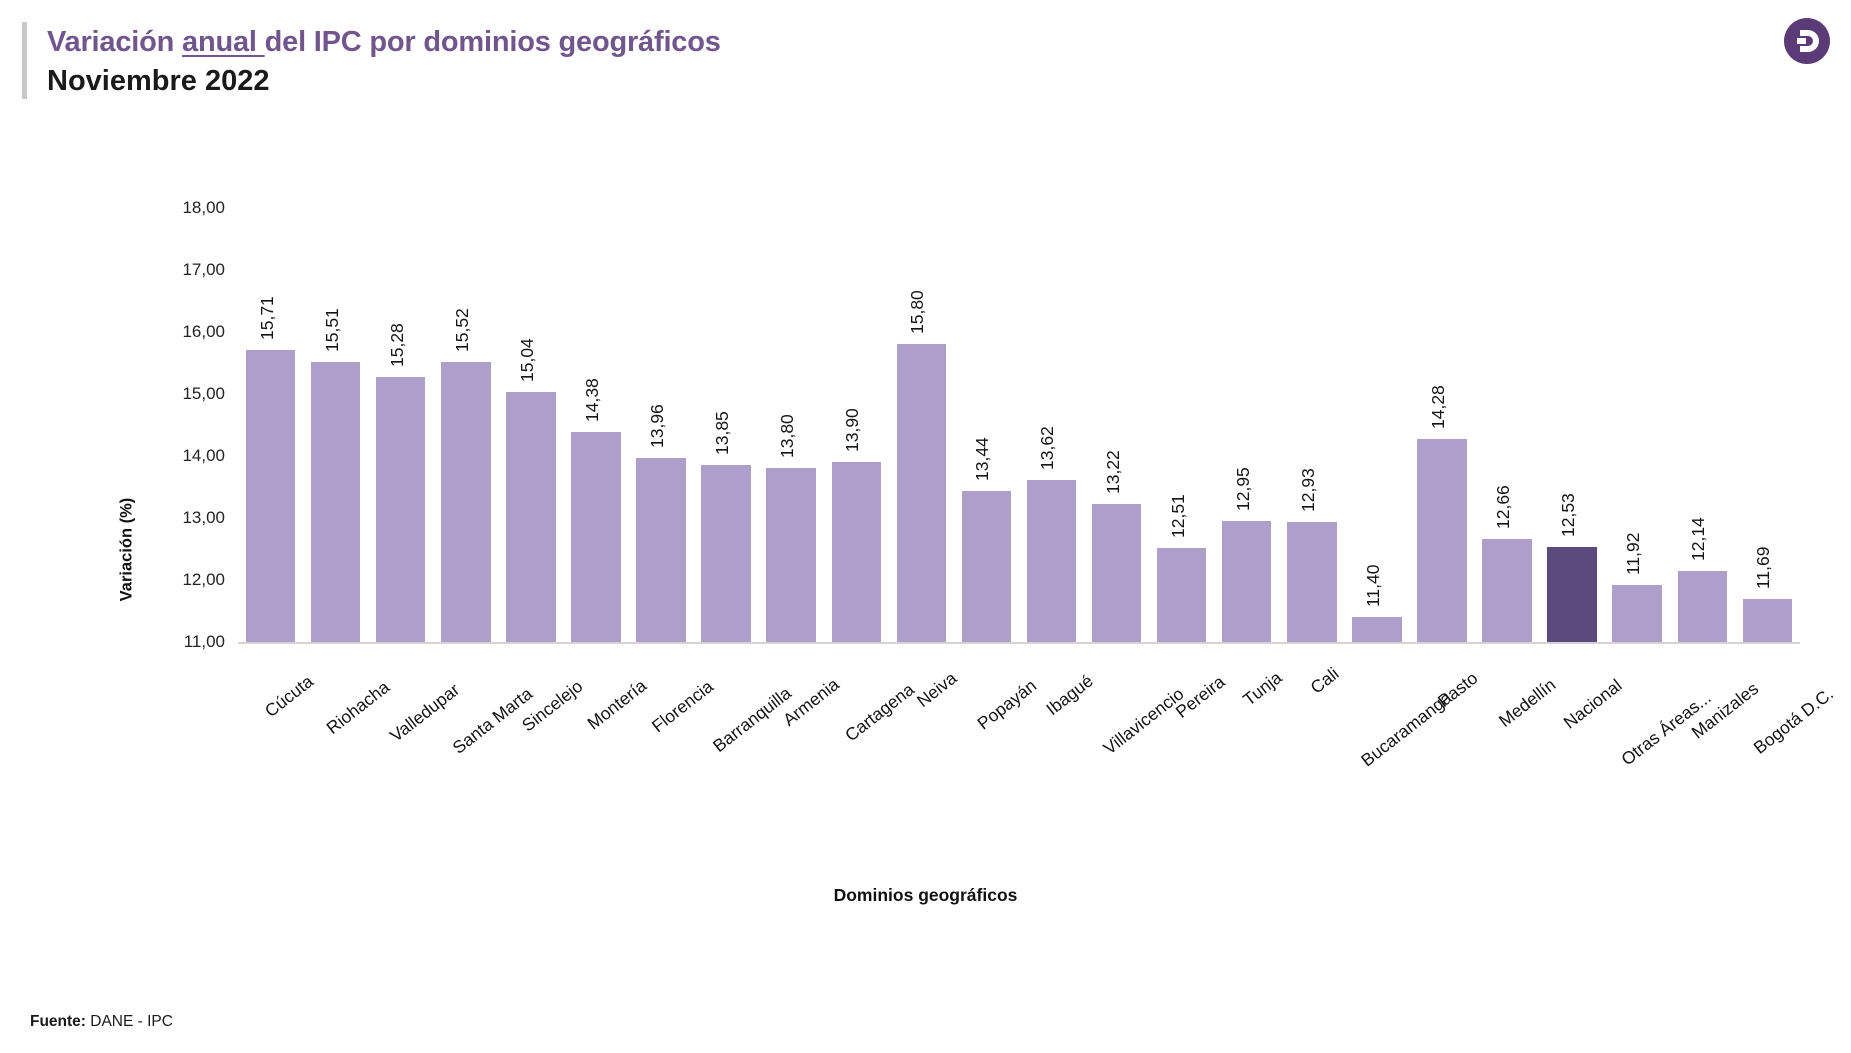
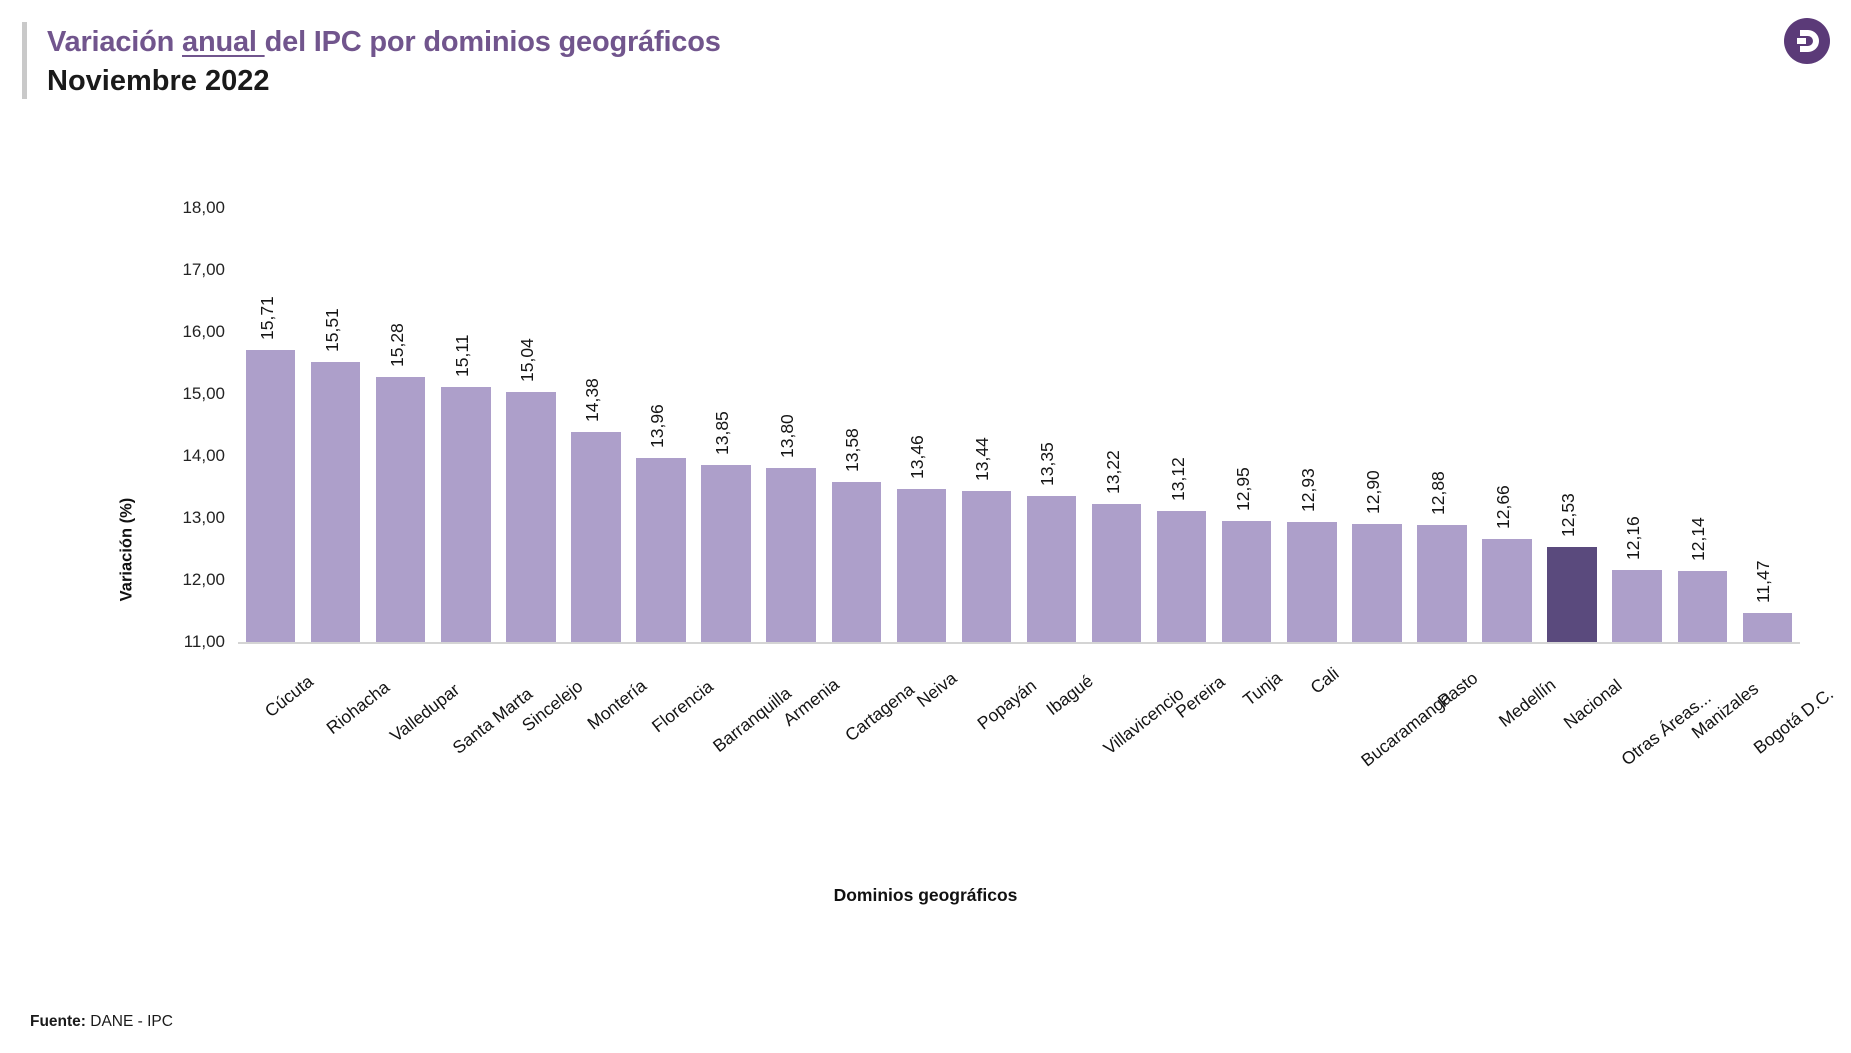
Santa Marta: 15,52 -> 15,11
Cartagena: 13,90 -> 13,58
Neiva: 15,80 -> 13,46
Ibagué: 13,62 -> 13,35
Pereira: 12,51 -> 13,12
Bucaramanga: 11,40 -> 12,90
Pasto: 14,28 -> 12,88
Otras Áreas...: 11,92 -> 12,16
Bogotá D.C.: 11,69 -> 11,47
